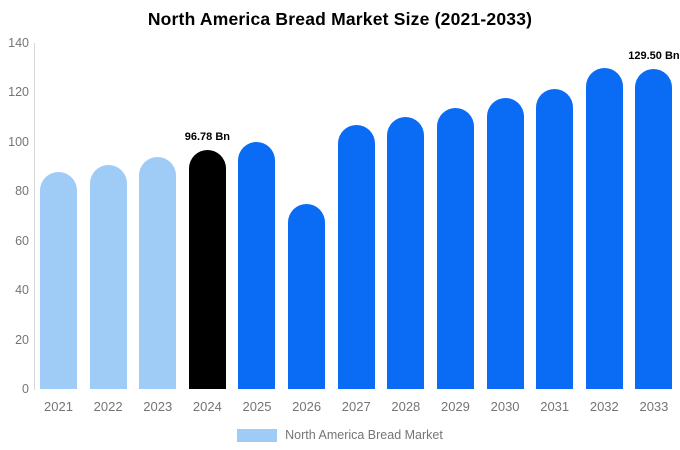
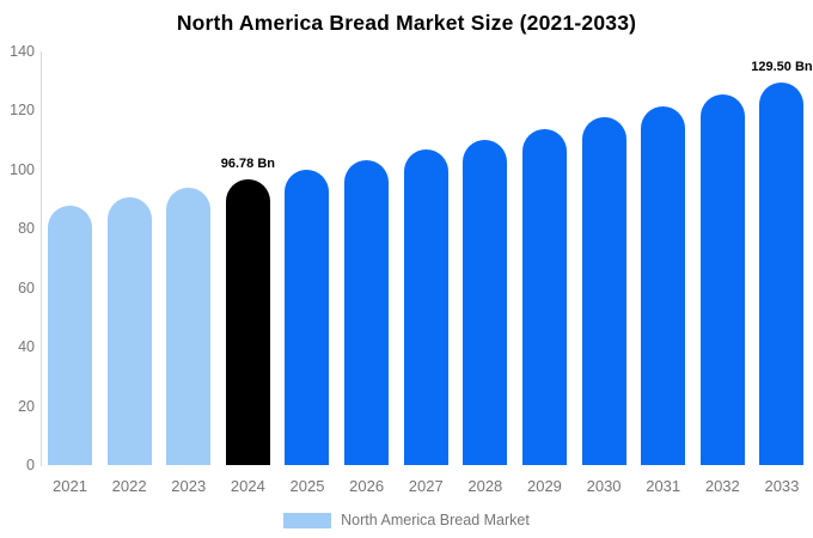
2026: 75 -> 103
2032: 130 -> 125
